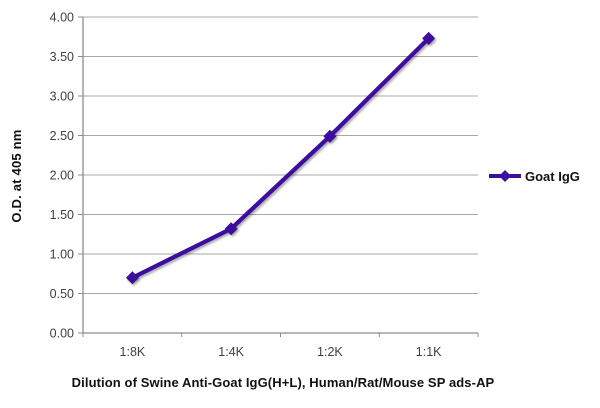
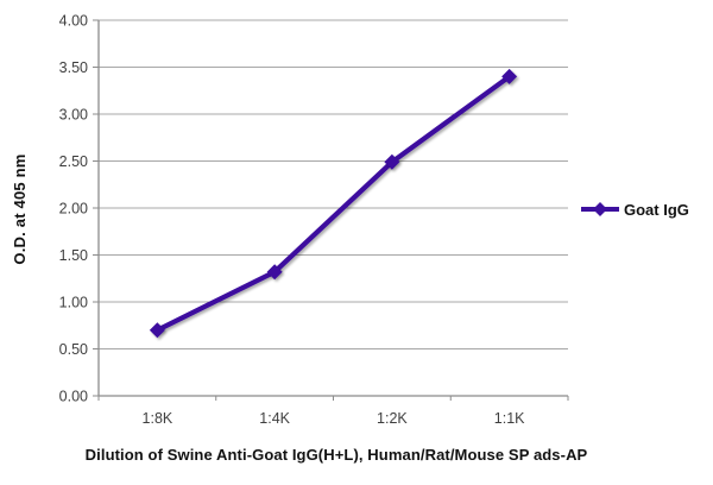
1:1K: 3.7 -> 3.4
